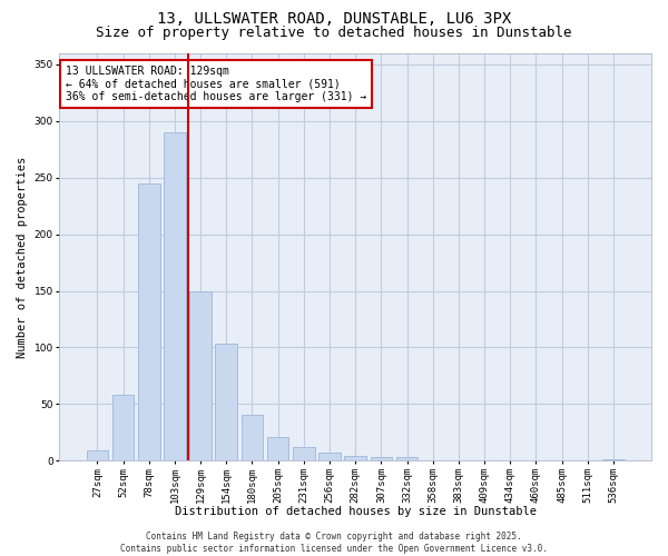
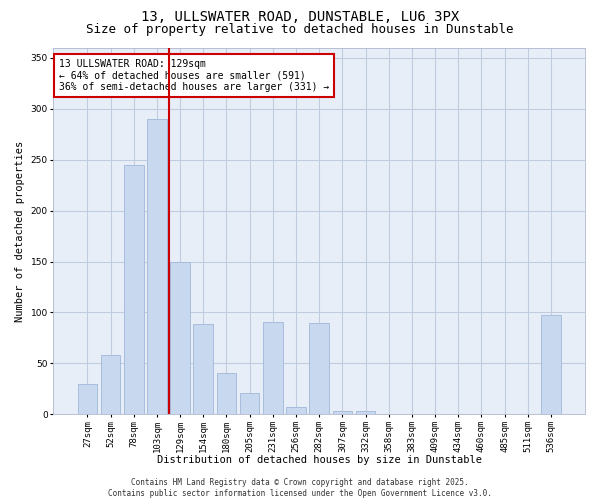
27sqm: 9 -> 30
154sqm: 103 -> 89
231sqm: 12 -> 91
282sqm: 4 -> 90
536sqm: 1 -> 98
